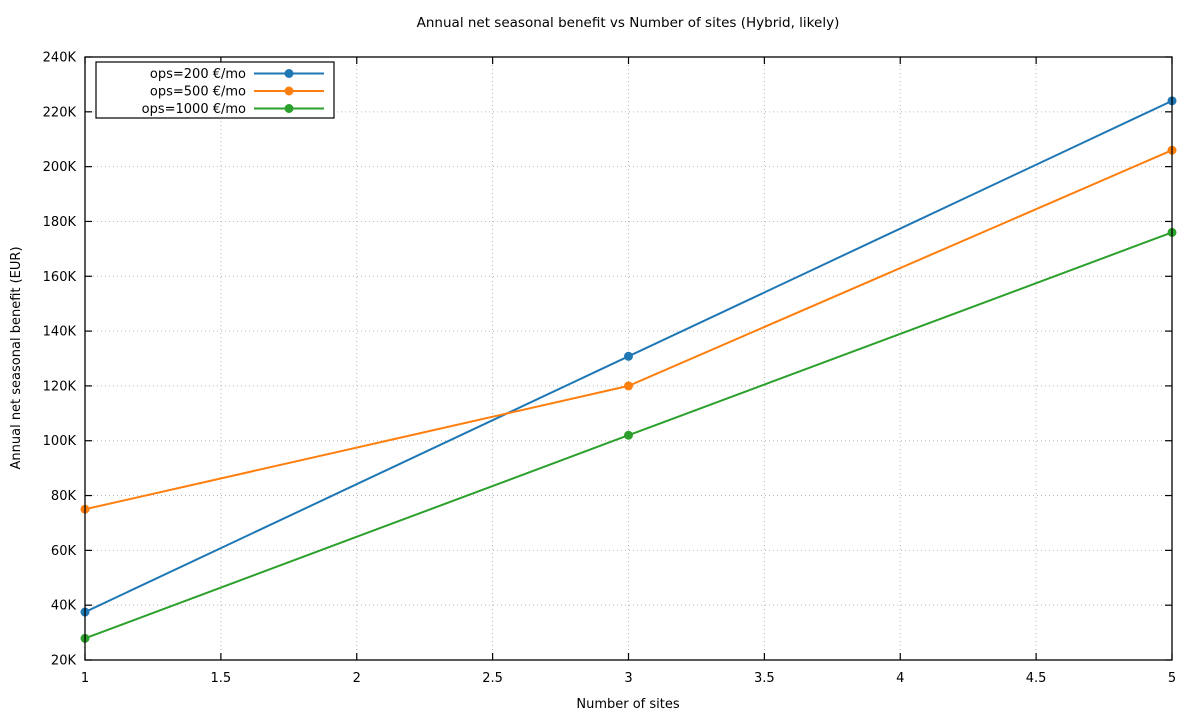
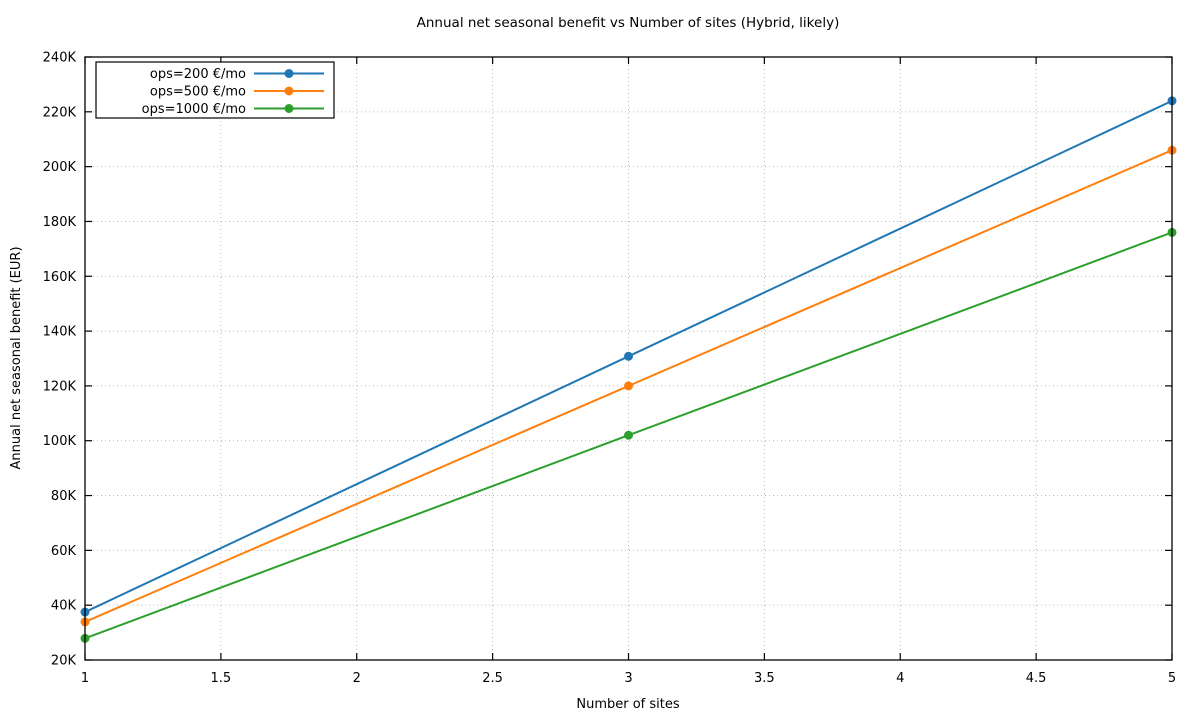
ops=500 €/mo/1: 75K -> 34K
